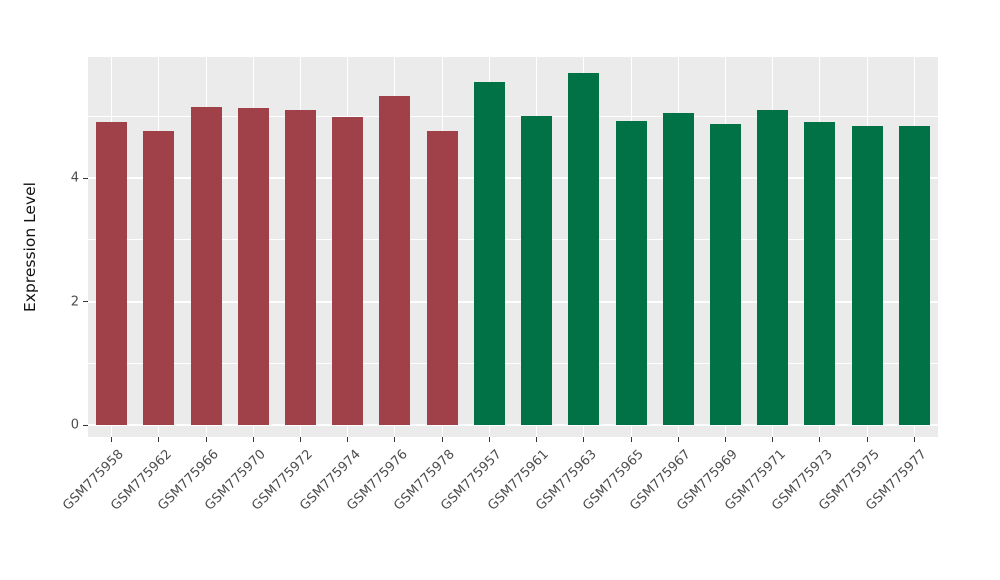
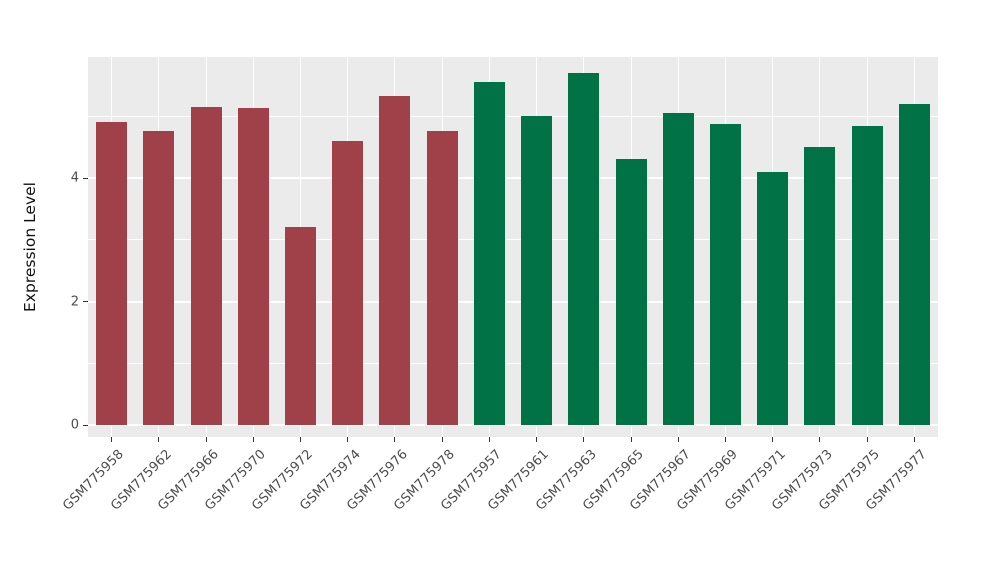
GSM775972: 5.1 -> 3.2
GSM775974: 5.0 -> 4.6
GSM775965: 4.9 -> 4.3
GSM775971: 5.1 -> 4.1
GSM775973: 4.9 -> 4.5
GSM775977: 4.8 -> 5.2
